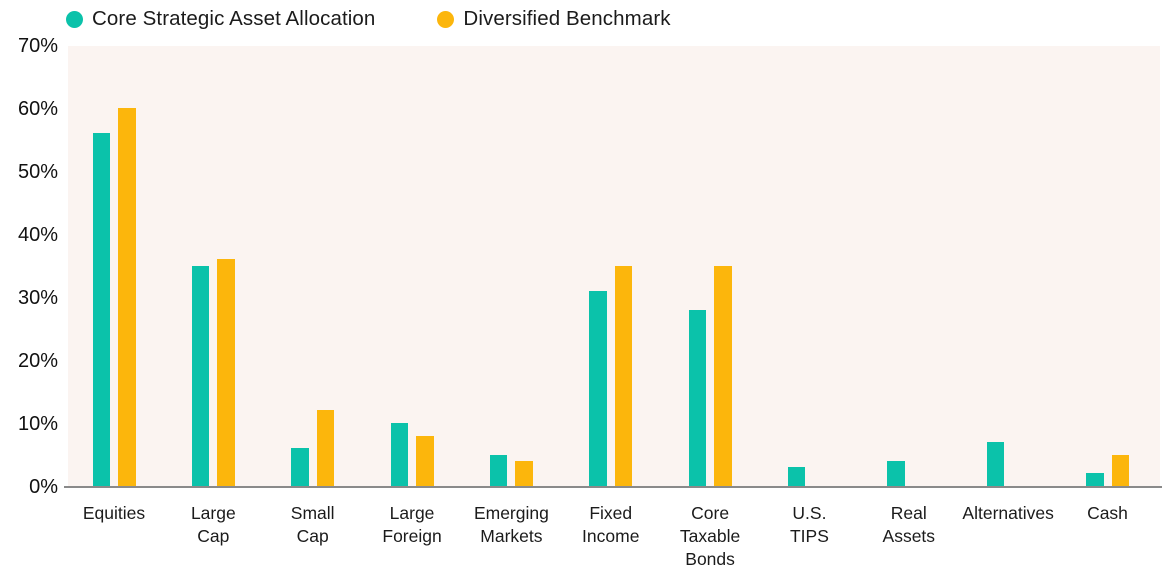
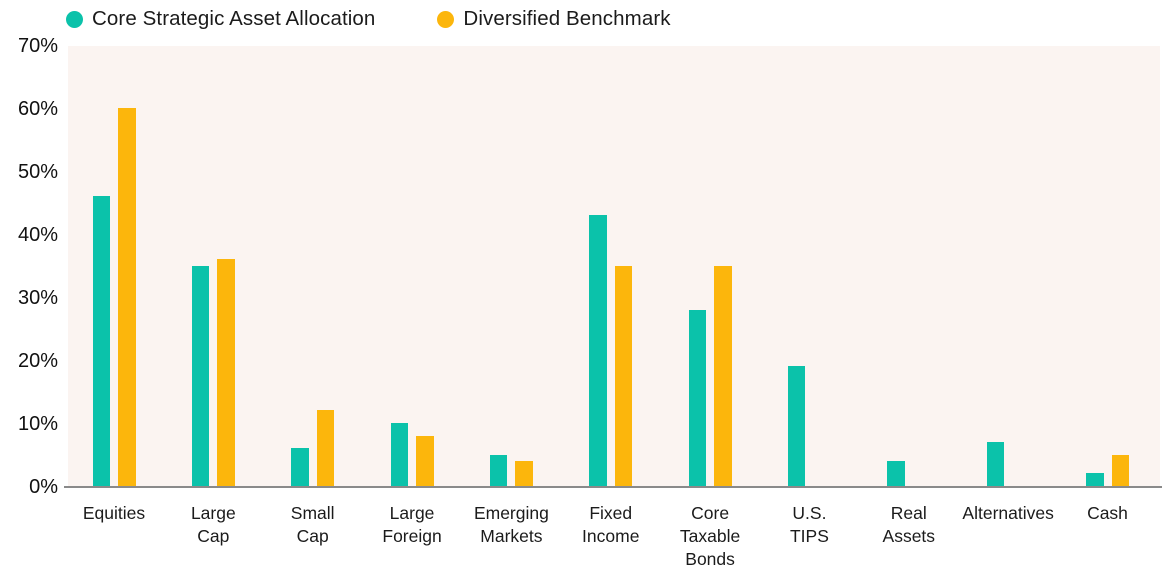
Core Strategic Asset Allocation/Equities: 56% -> 46%
Core Strategic Asset Allocation/Fixed Income: 31% -> 43%
Core Strategic Asset Allocation/U.S. TIPS: 3% -> 19%
